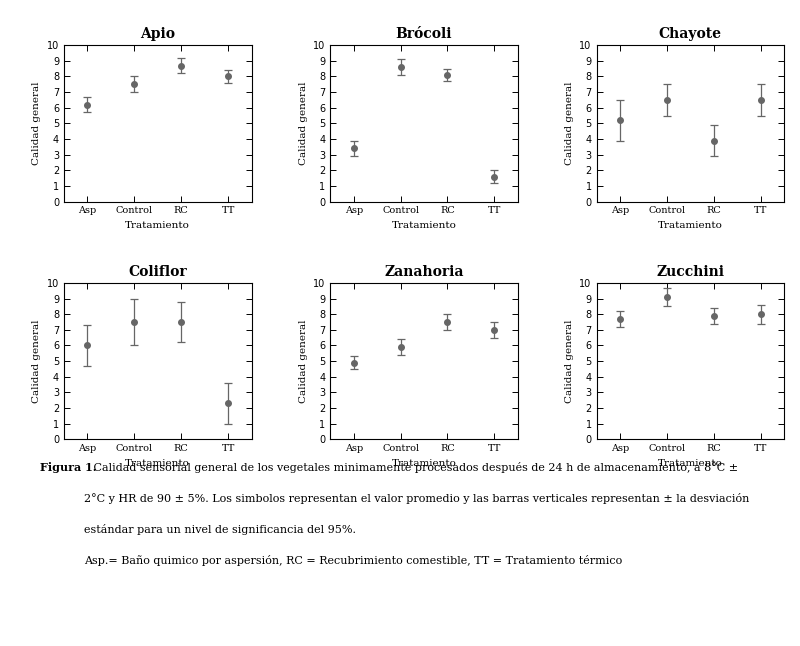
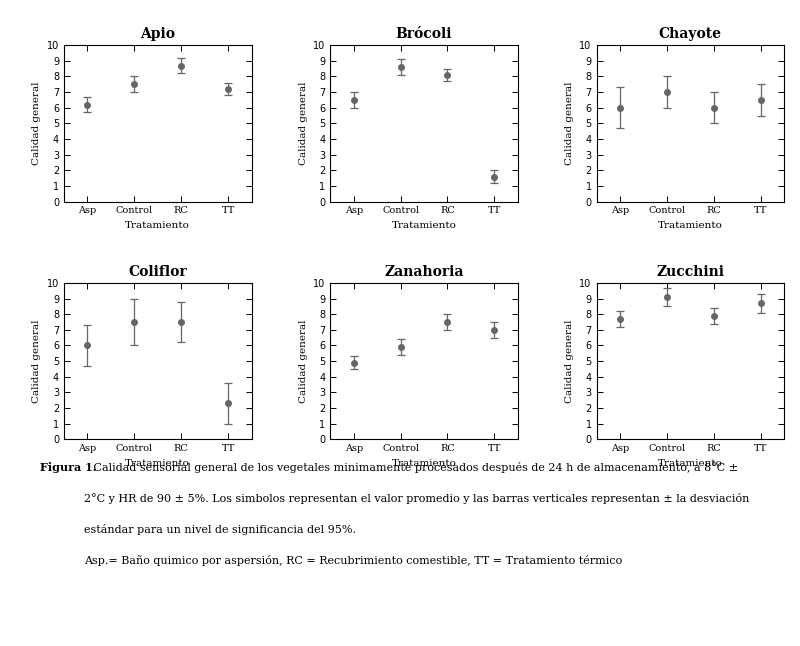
Apio/TT: 8.0 -> 7.2
Brócoli/Asp: 3.4 -> 6.5
Chayote/Asp: 5.2 -> 6.0
Chayote/Control: 6.5 -> 7.0
Chayote/RC: 3.9 -> 6.0
Zucchini/TT: 8.0 -> 8.7
